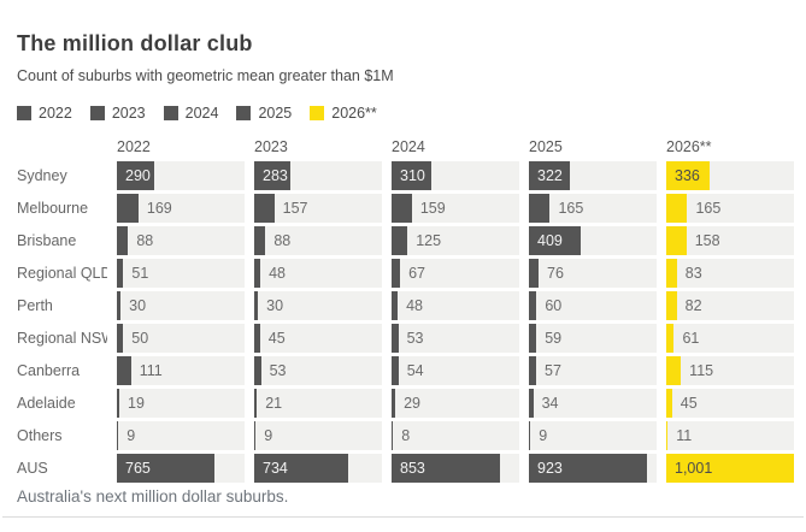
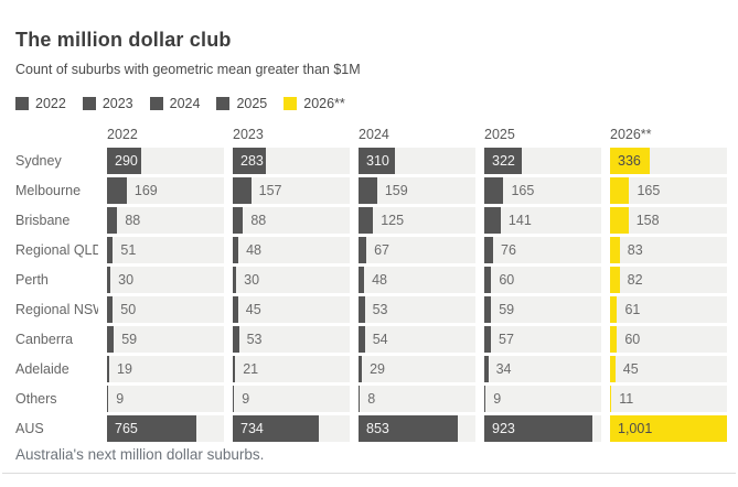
2025/Brisbane: 409 -> 141
2022/Canberra: 111 -> 59
2026**/Canberra: 115 -> 60
